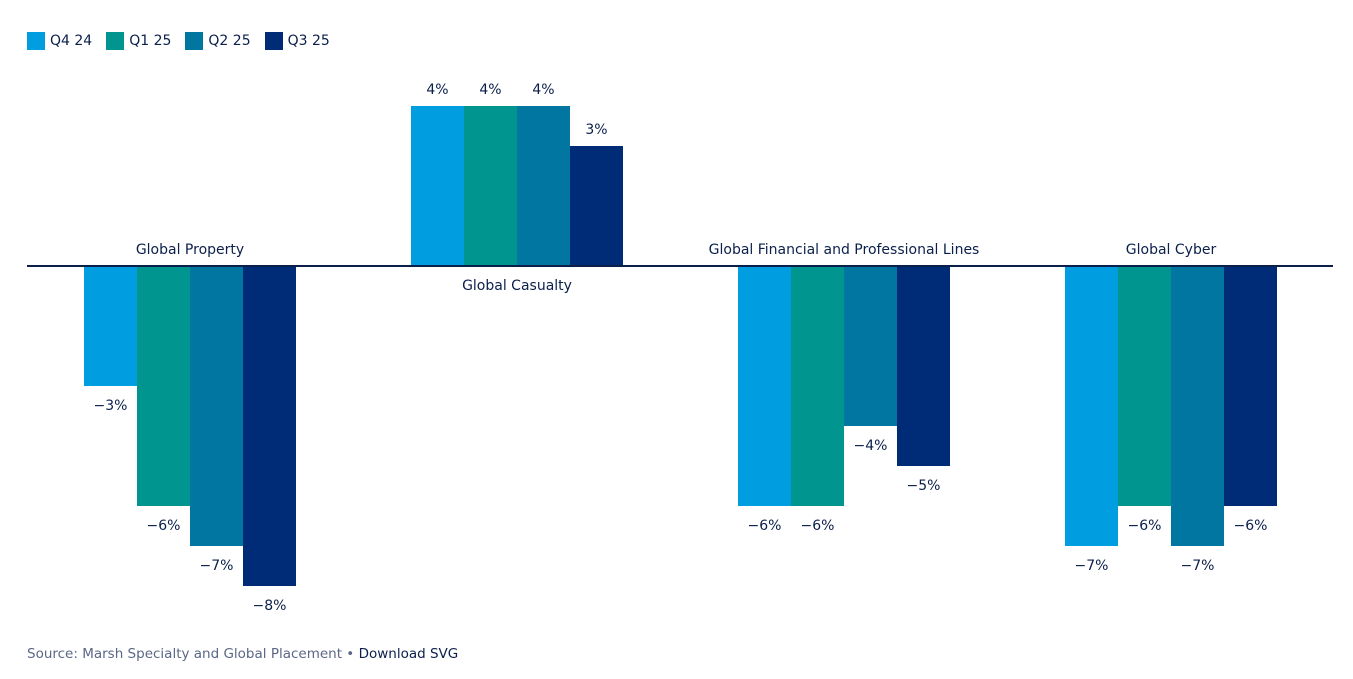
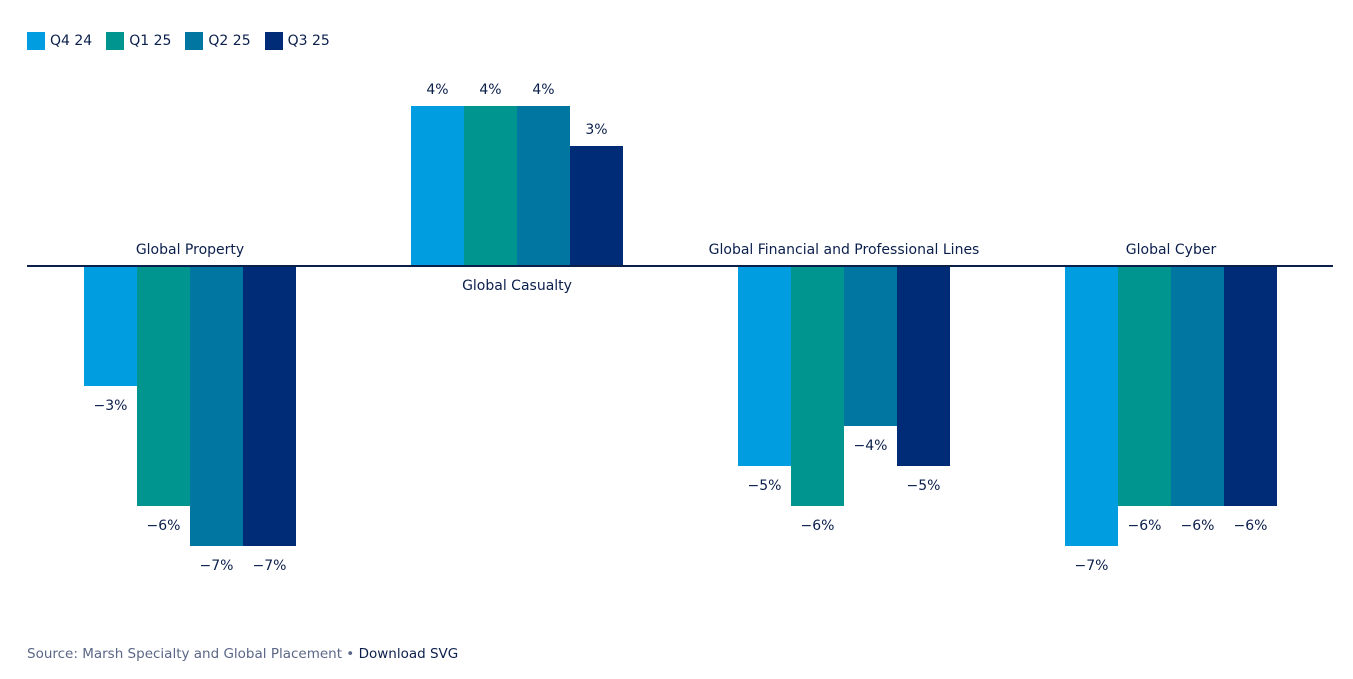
Q3 25/Global Property: −8% -> −7%
Q4 24/Global Financial and Professional Lines: −6% -> −5%
Q2 25/Global Cyber: −7% -> −6%
